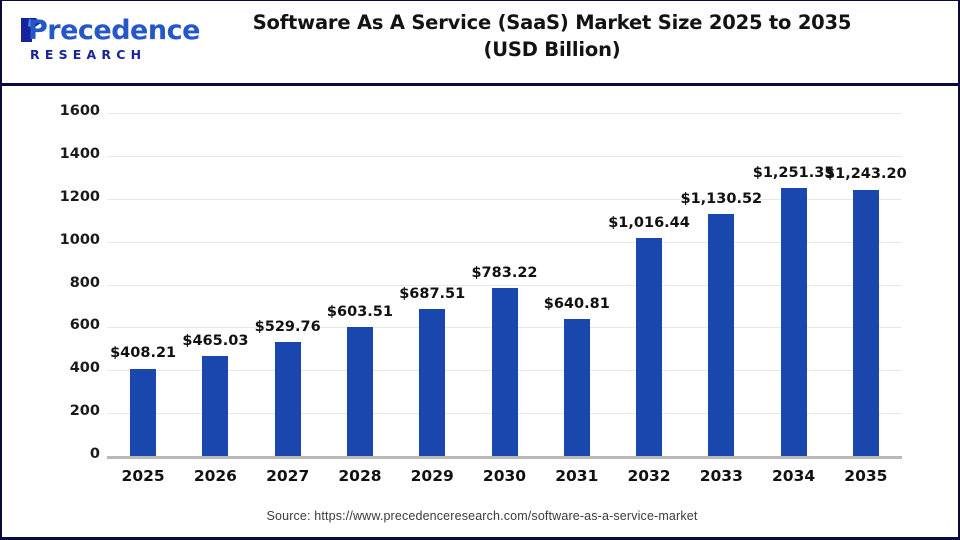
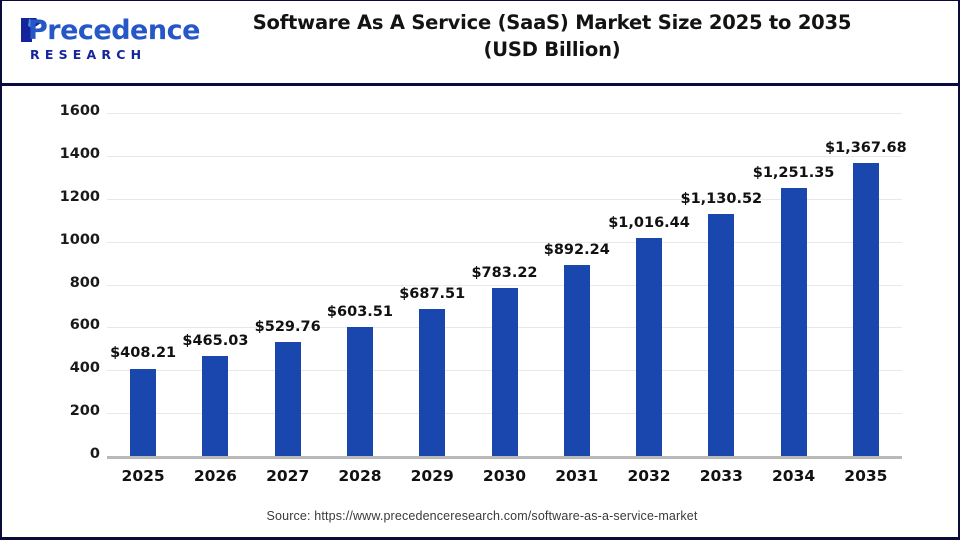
2031: $640.81 -> $892.24
2035: $1,243.20 -> $1,367.68
